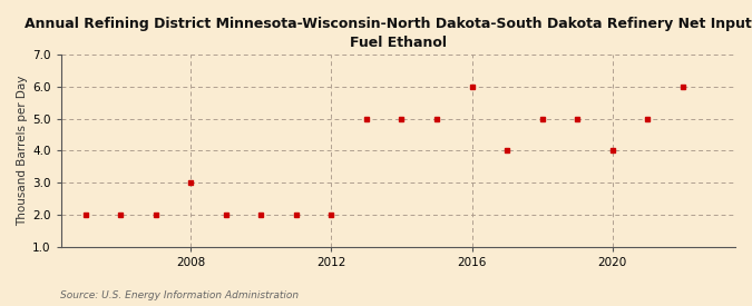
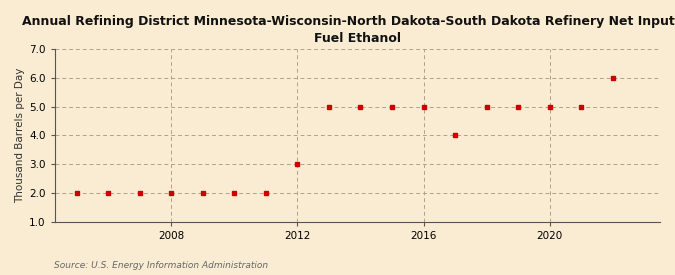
2008: 3 -> 2
2012: 2 -> 3
2016: 6 -> 5
2020: 4 -> 5
